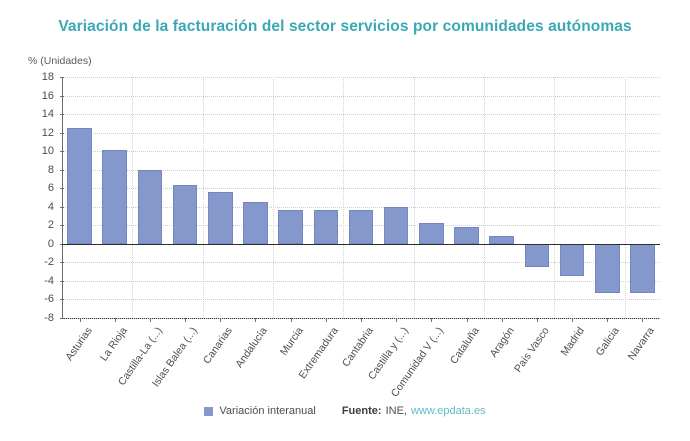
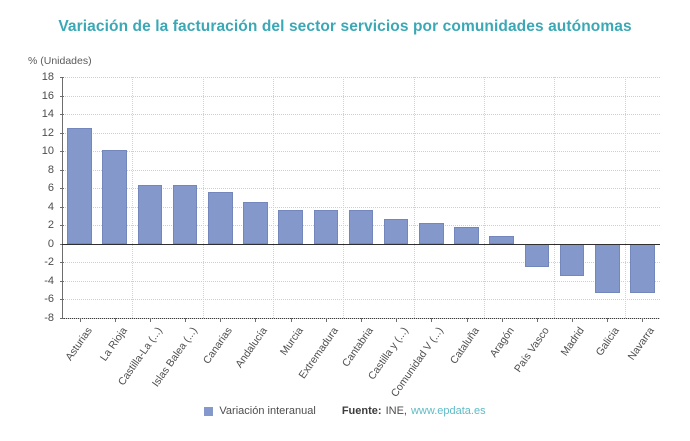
Castilla-La (...): 8 -> 6
Castilla y (...): 4 -> 3
